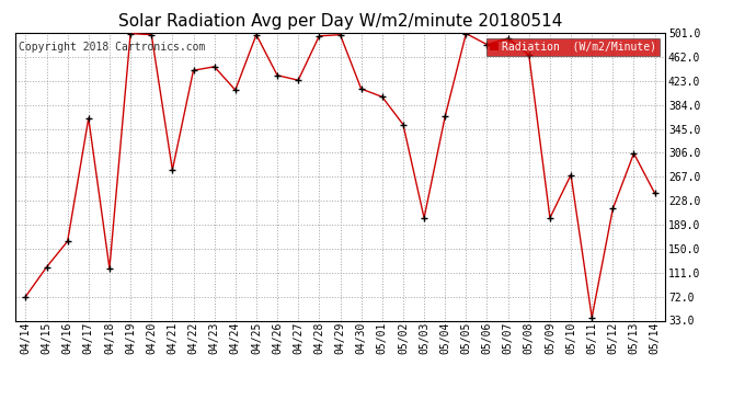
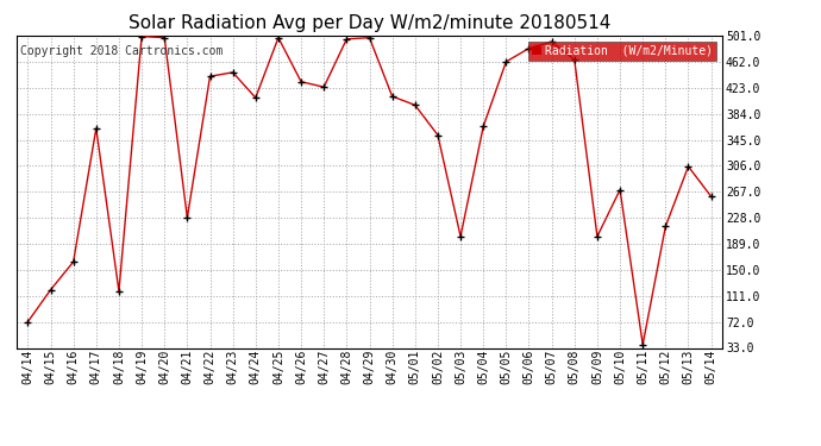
04/21: 278 -> 228
05/05: 500 -> 462
05/14: 240 -> 260
